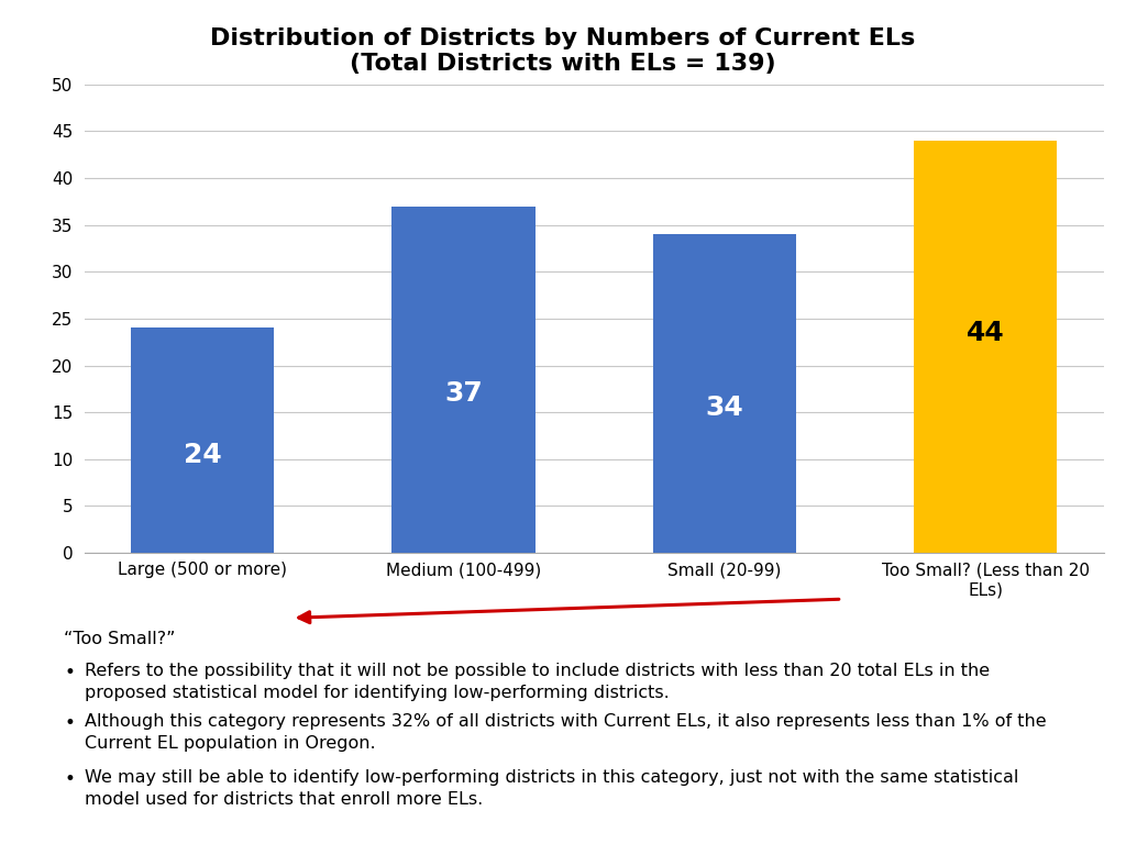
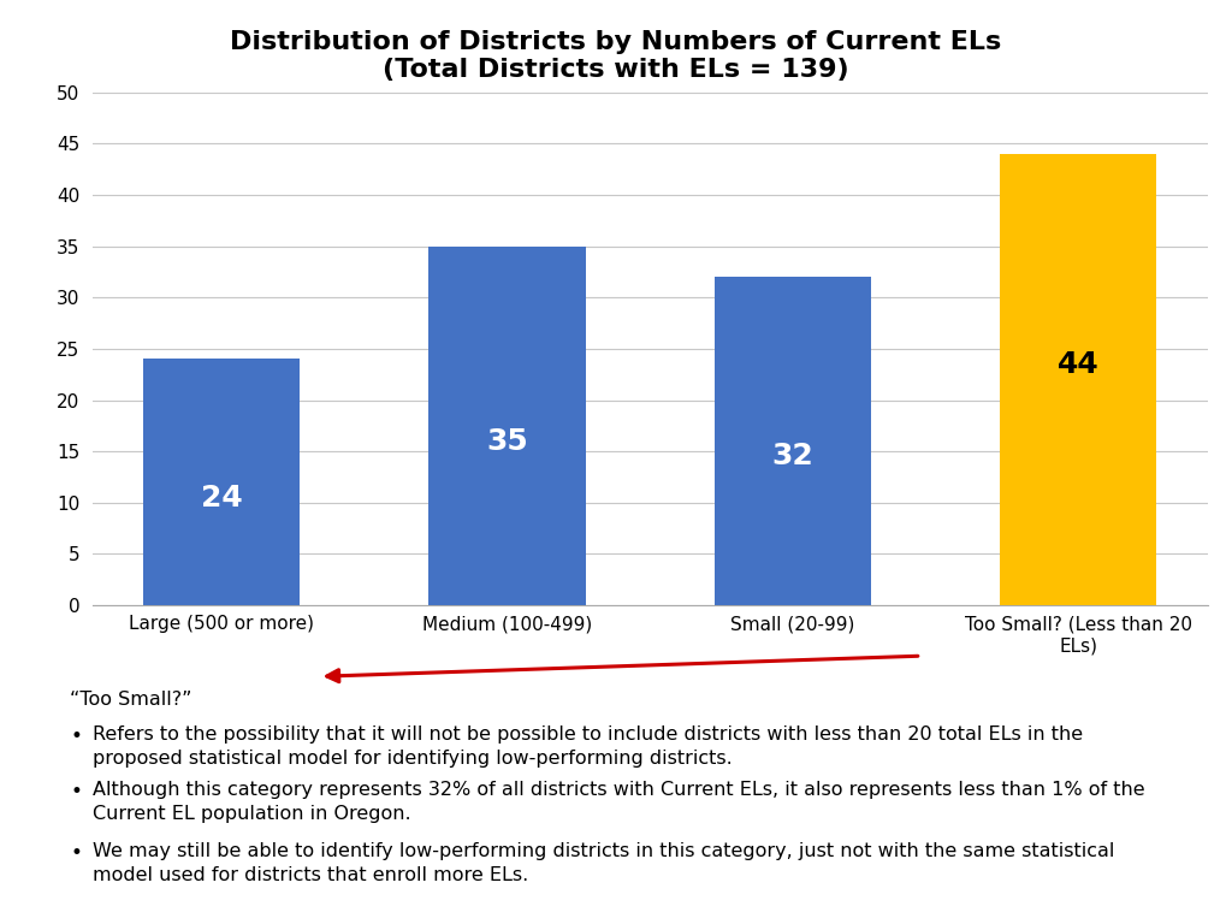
Medium (100-499): 37 -> 35
Small (20-99): 34 -> 32
